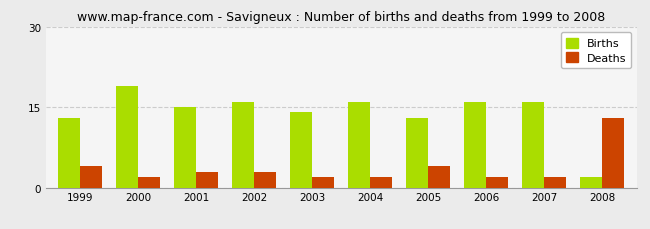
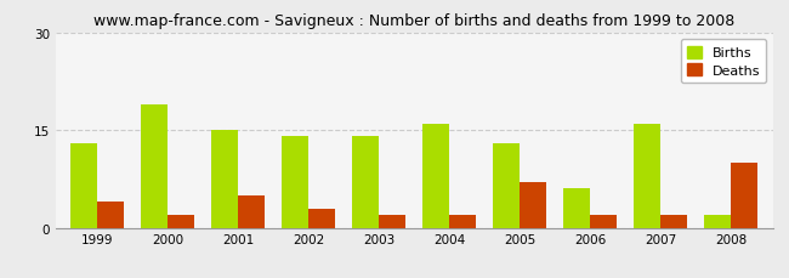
Deaths/2001: 3 -> 5
Births/2002: 16 -> 14
Deaths/2005: 4 -> 7
Births/2006: 16 -> 6
Deaths/2008: 13 -> 10
